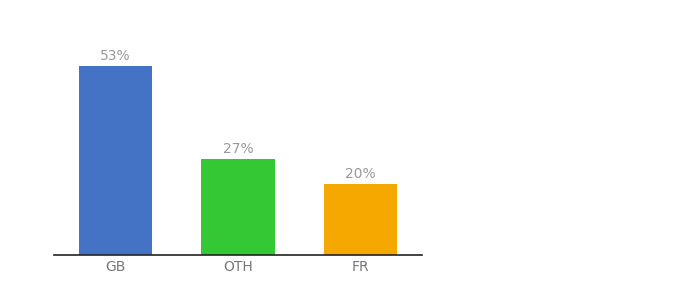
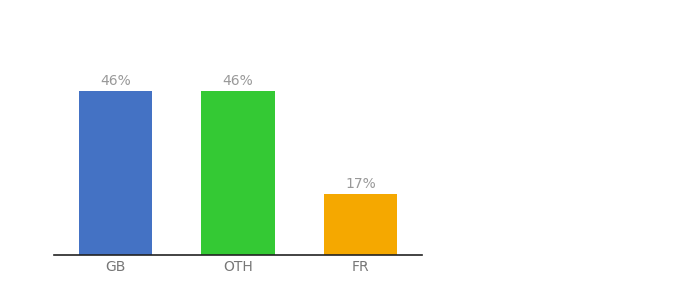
GB: 53% -> 46%
OTH: 27% -> 46%
FR: 20% -> 17%
